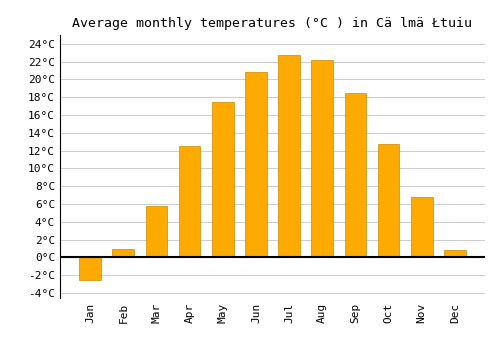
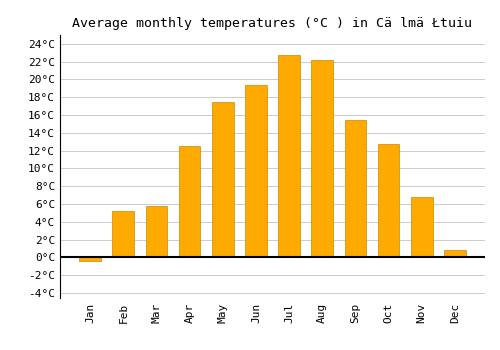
Jan: -2.5°C -> -0.4°C
Feb: 1.0°C -> 5.2°C
Jun: 20.8°C -> 19.4°C
Sep: 18.5°C -> 15.4°C
